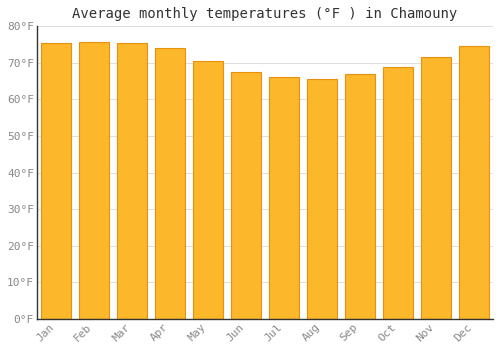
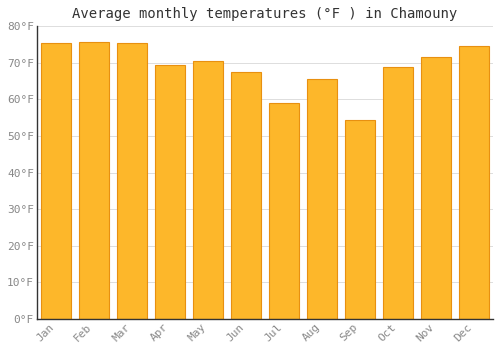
Apr: 74.0°F -> 69.5°F
Jul: 66.0°F -> 59.0°F
Sep: 67.0°F -> 54.5°F
